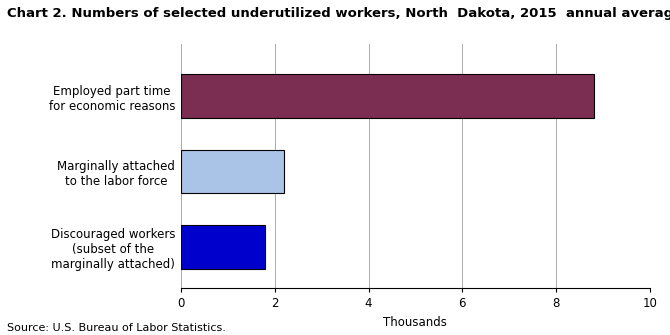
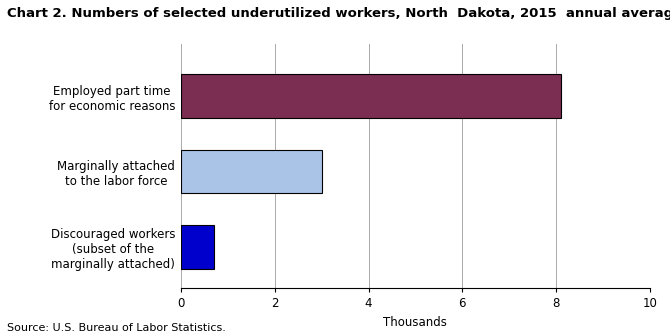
Employed part time for economic reasons: 8.8 -> 8.1
Marginally attached to the labor force: 2.2 -> 3.0
Discouraged workers (subset of the marginally attached): 1.8 -> 0.7
